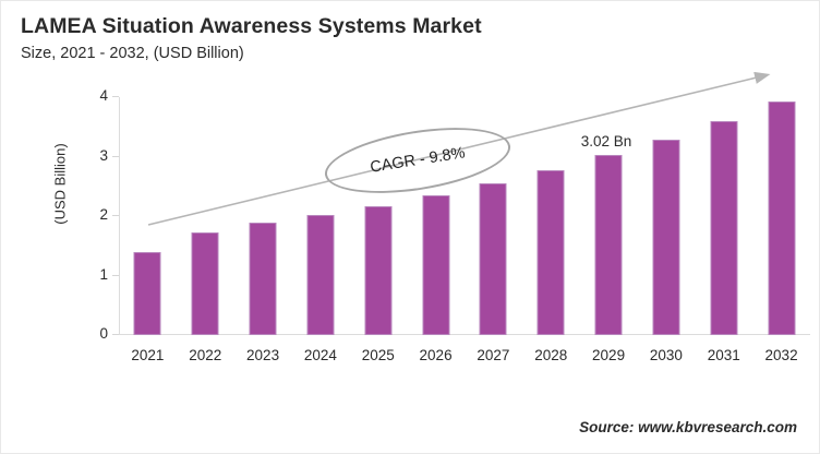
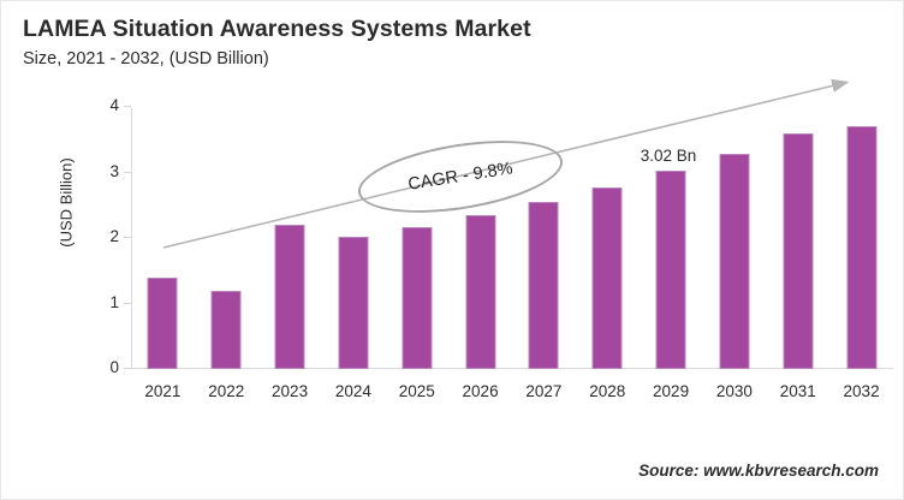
2022: 1.7 -> 1.2
2023: 1.9 -> 2.2
2032: 3.9 -> 3.7
